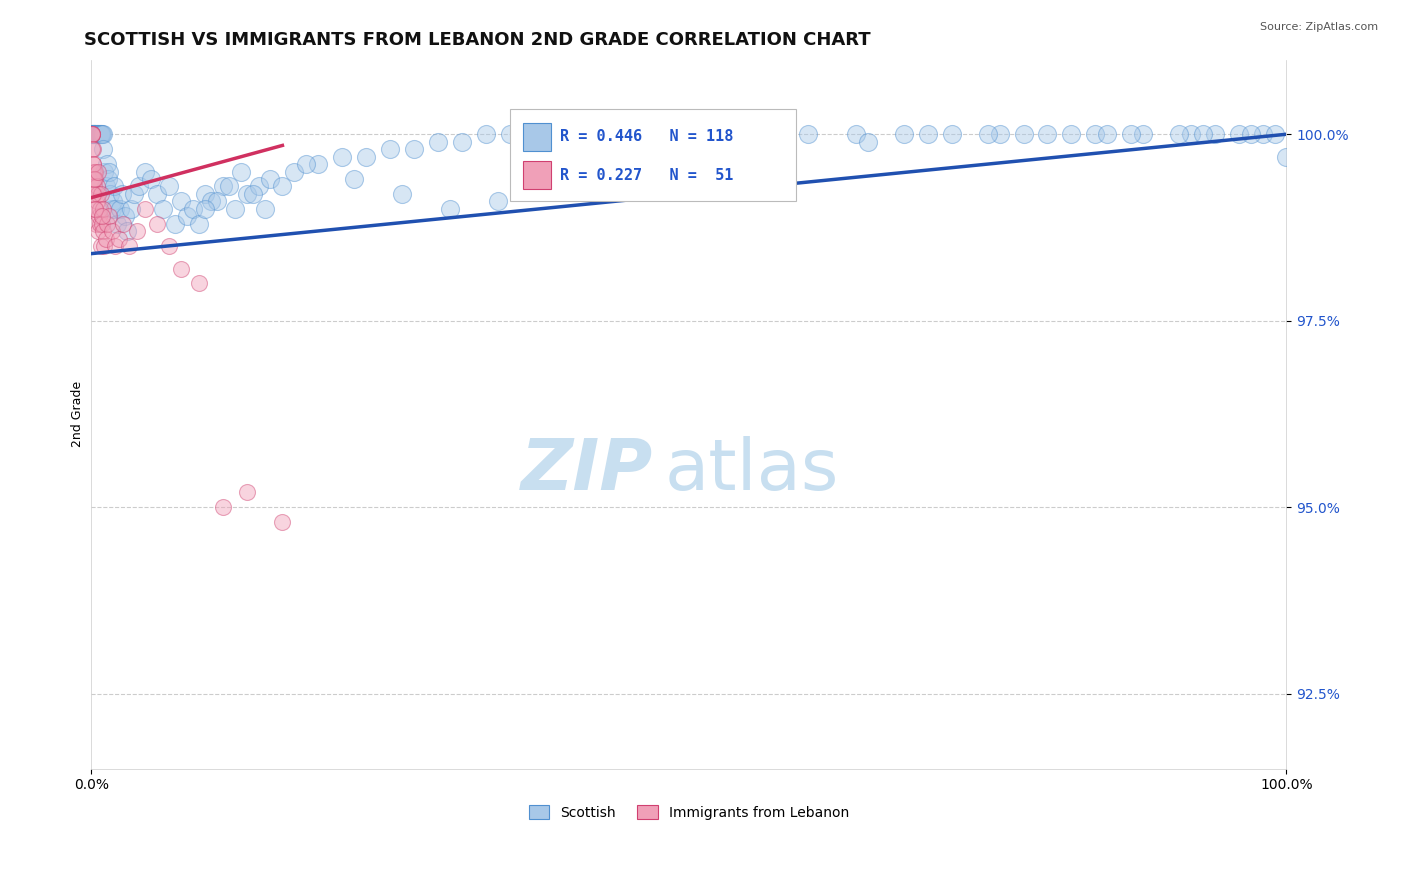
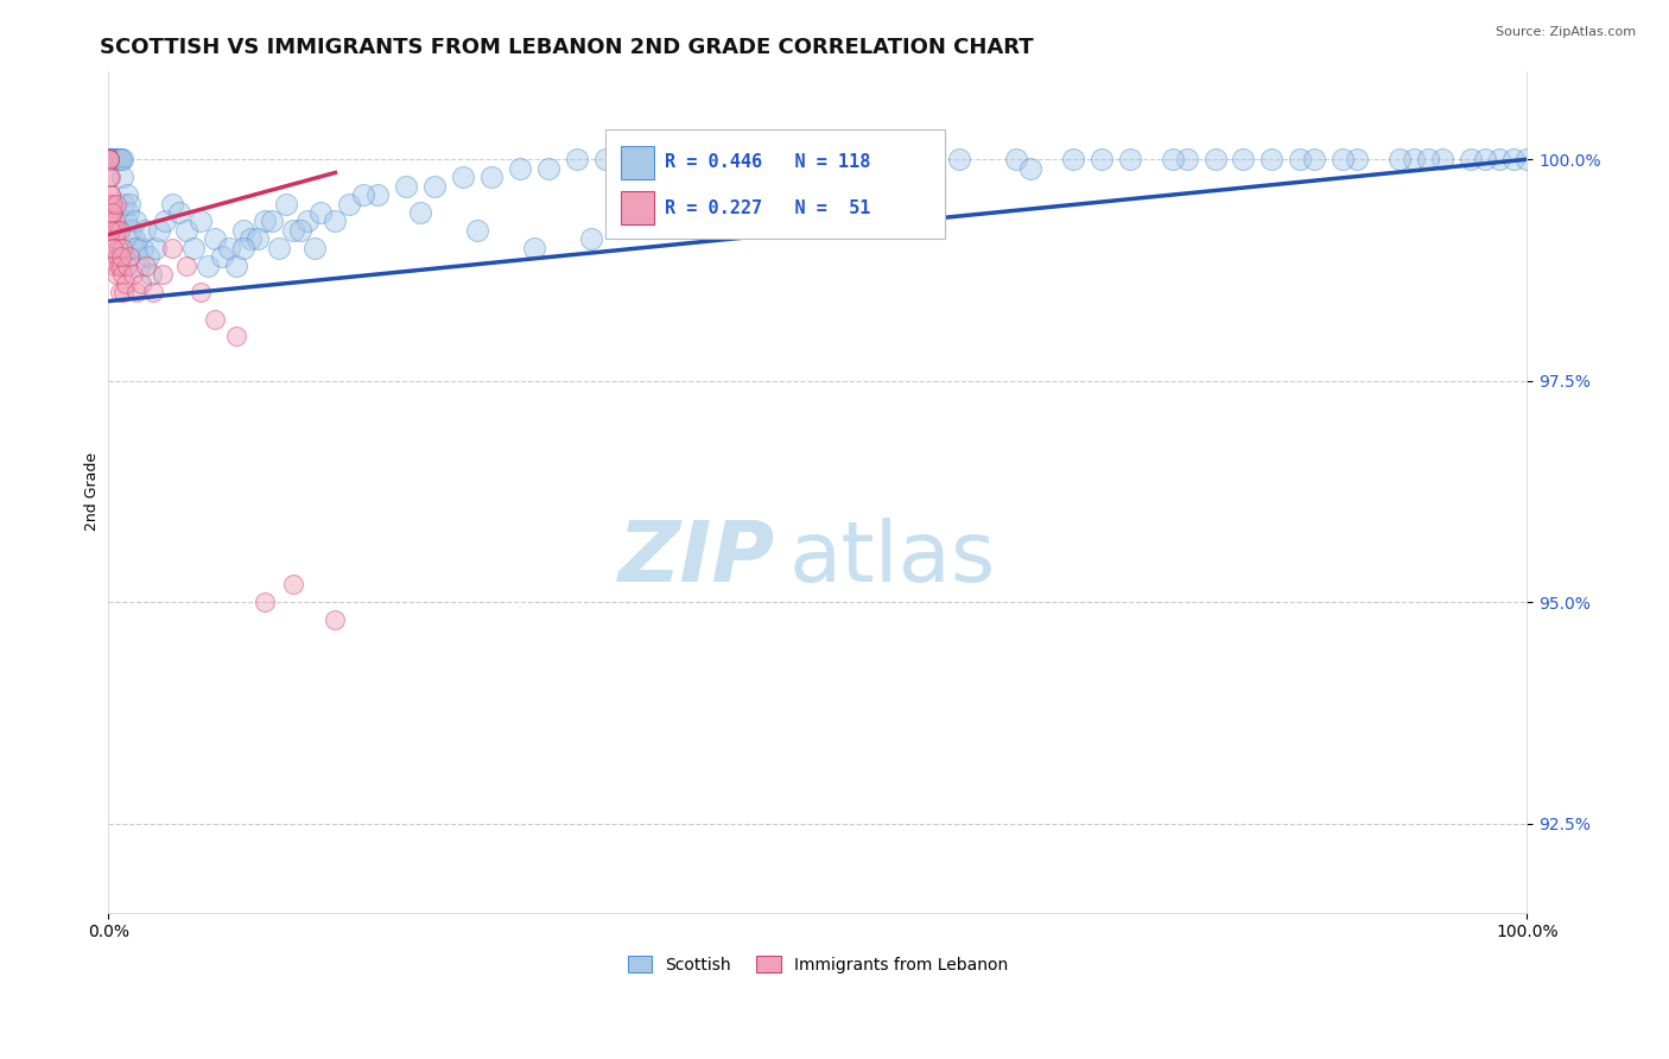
Scottish/100.0%: 99.7% -> 100.0%
